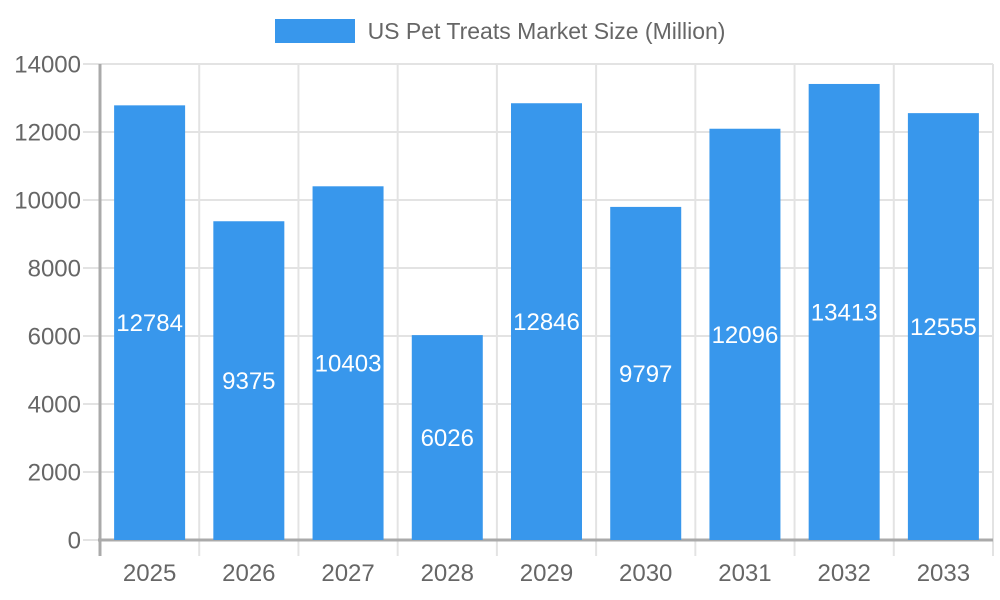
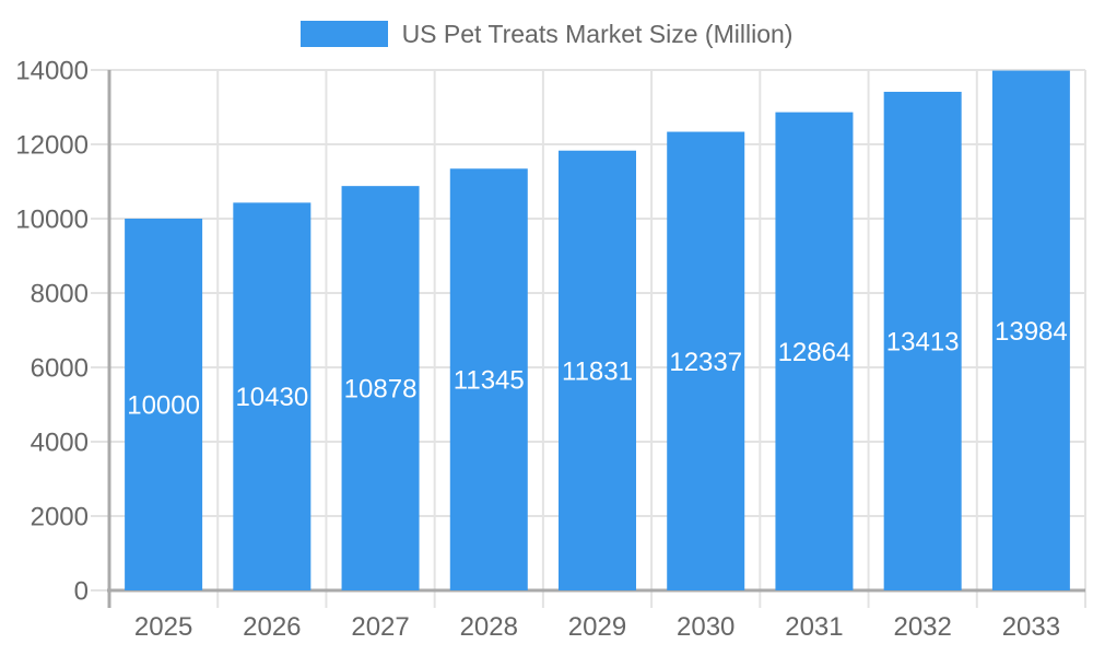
2025: 12784 -> 10000
2026: 9375 -> 10430
2027: 10403 -> 10878
2028: 6026 -> 11345
2029: 12846 -> 11831
2030: 9797 -> 12337
2031: 12096 -> 12864
2033: 12555 -> 13984
